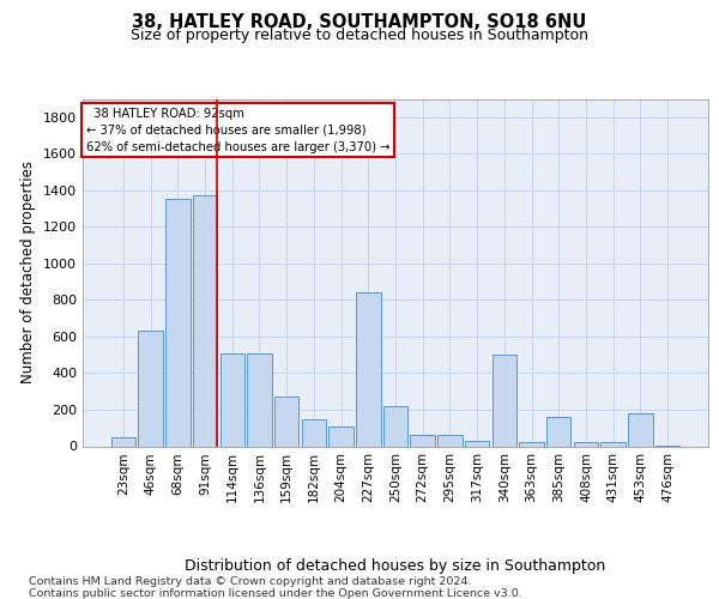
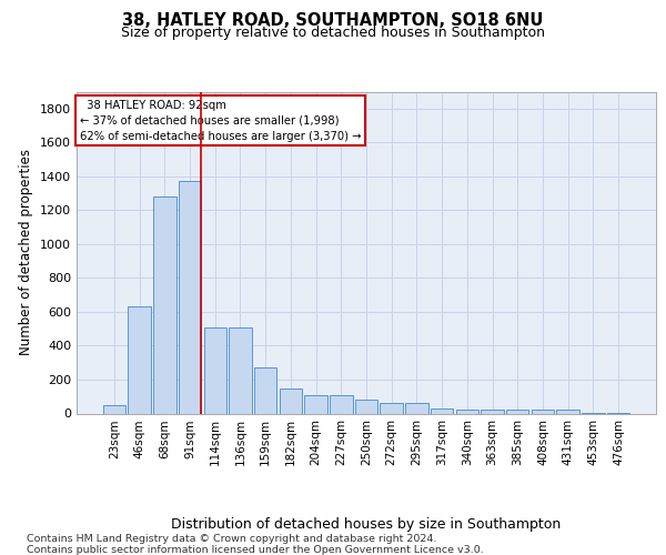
68sqm: 1350 -> 1280
227sqm: 840 -> 110
250sqm: 220 -> 80
340sqm: 500 -> 20
385sqm: 160 -> 20
453sqm: 180 -> 0
